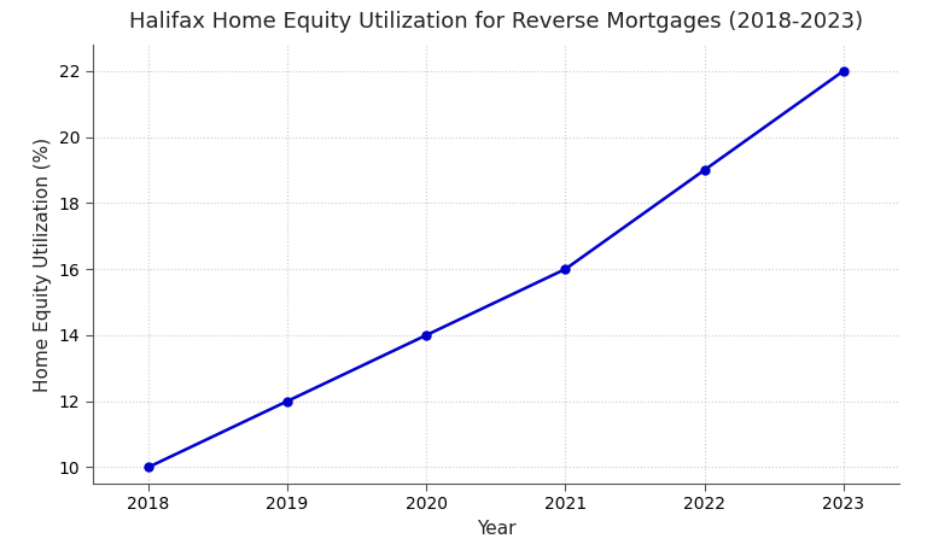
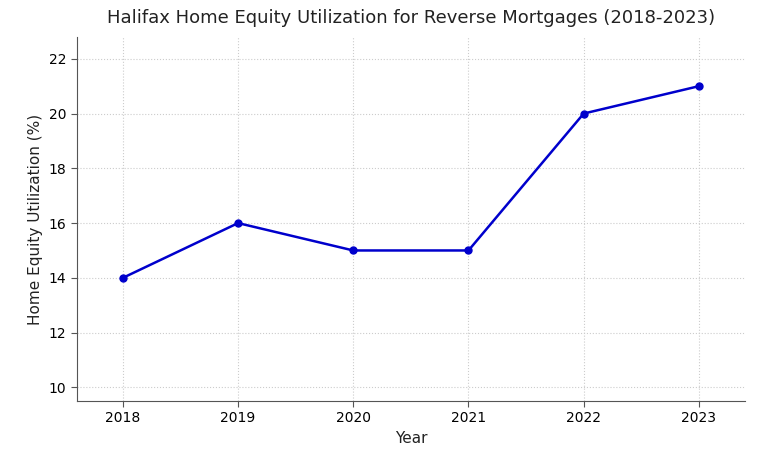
2018: 10 -> 14
2019: 12 -> 16
2020: 14 -> 15
2021: 16 -> 15
2022: 19 -> 20
2023: 22 -> 21
